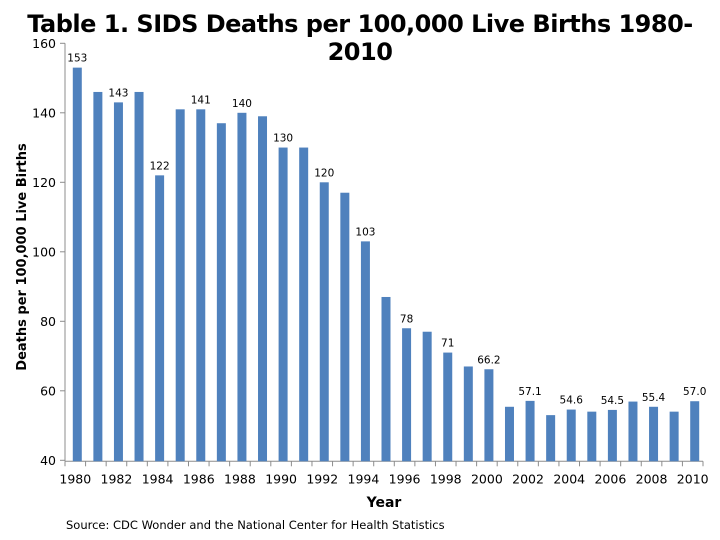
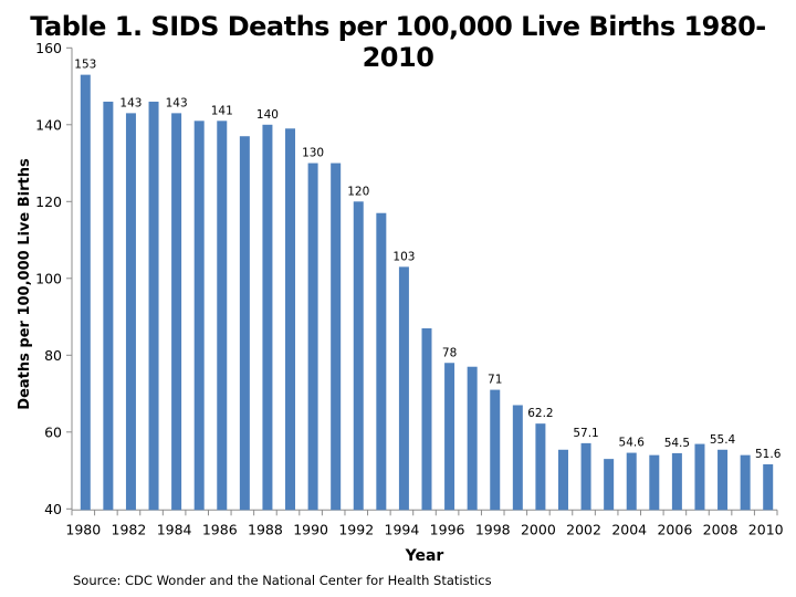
1984: 122 -> 143
2000: 66.2 -> 62.2
2010: 57.0 -> 51.6
